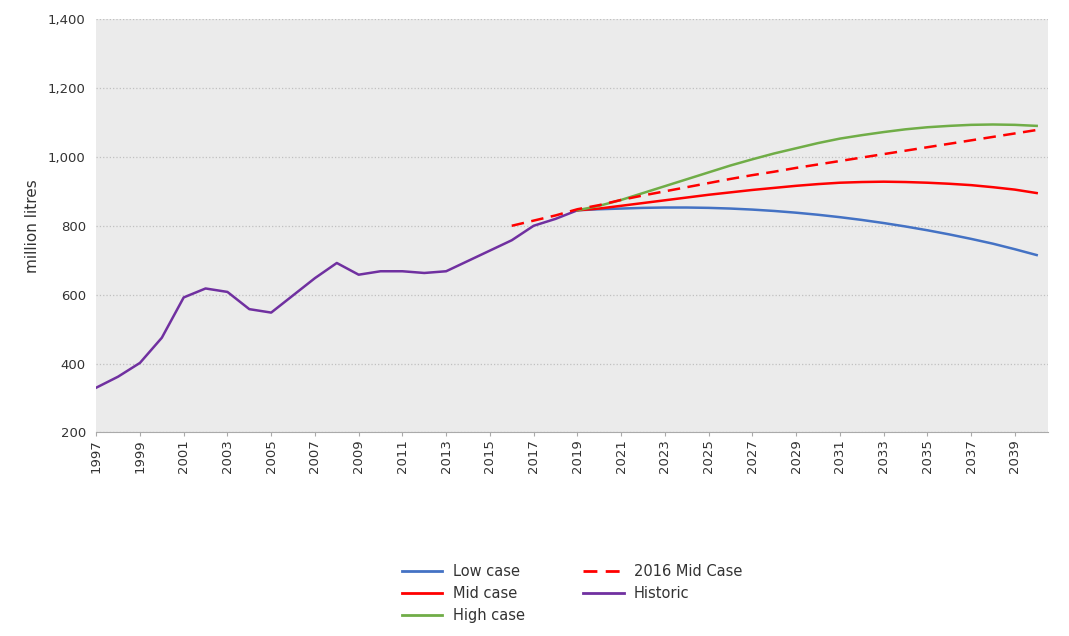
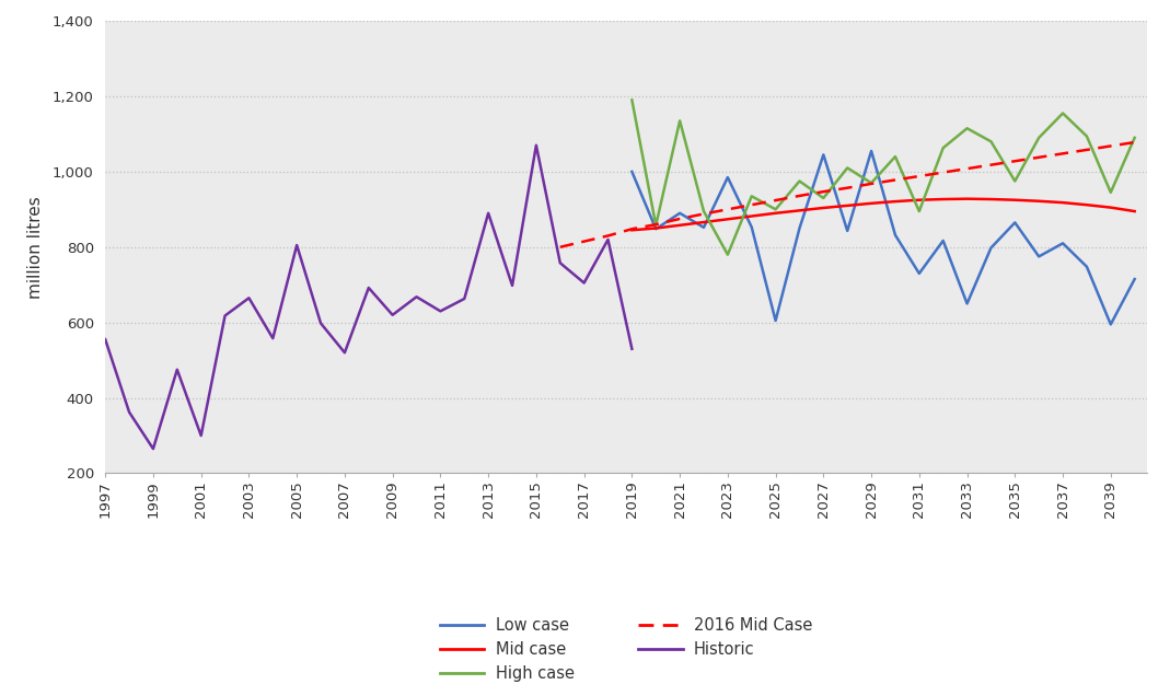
Historic/1997: 330 -> 555
Historic/1999: 402 -> 265
Historic/2001: 592 -> 300
Historic/2003: 608 -> 665
Historic/2005: 548 -> 805
Historic/2007: 648 -> 520
Historic/2009: 658 -> 620
Historic/2011: 668 -> 630
Historic/2013: 668 -> 890
Historic/2015: 728 -> 1,070
Historic/2017: 800 -> 705
Historic/2019: 845 -> 530
Low case/2019: 845 -> 1,000
High case/2019: 845 -> 1,190
Low case/2021: 850 -> 890
High case/2021: 875 -> 1,135
Low case/2023: 853 -> 985
High case/2023: 915 -> 780
Low case/2025: 852 -> 605
High case/2025: 955 -> 900
Low case/2027: 847 -> 1,045
High case/2027: 993 -> 930
Low case/2029: 838 -> 1,055
High case/2029: 1,025 -> 970
Low case/2031: 825 -> 730
High case/2031: 1,053 -> 895
Low case/2033: 808 -> 650
High case/2033: 1,072 -> 1,115
Low case/2035: 787 -> 865
High case/2035: 1,086 -> 975
Low case/2037: 762 -> 810
High case/2037: 1,093 -> 1,155
Low case/2039: 732 -> 595
High case/2039: 1,093 -> 945
